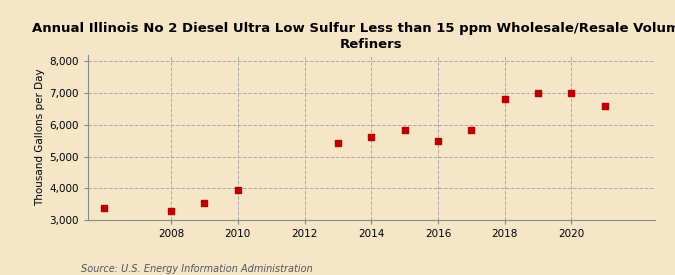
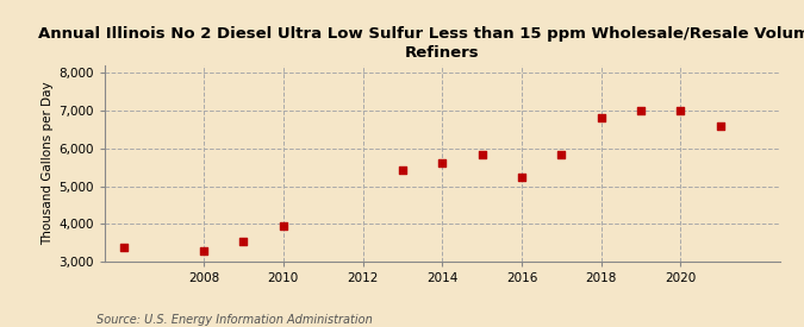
2016: 5,480 -> 5,250
